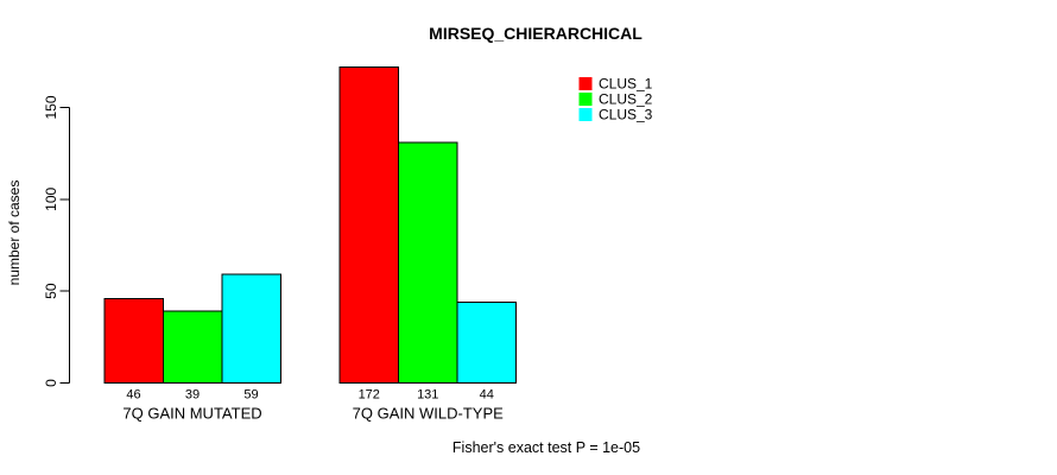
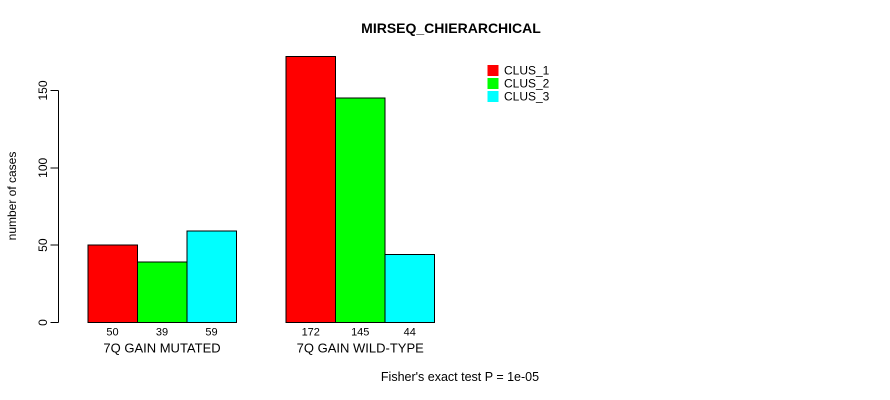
CLUS_1/7Q GAIN MUTATED: 46 -> 50
CLUS_2/7Q GAIN WILD-TYPE: 131 -> 145
